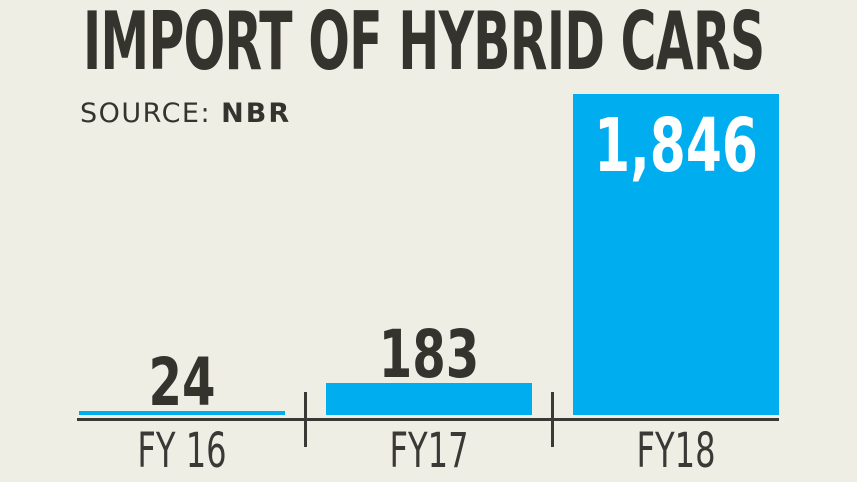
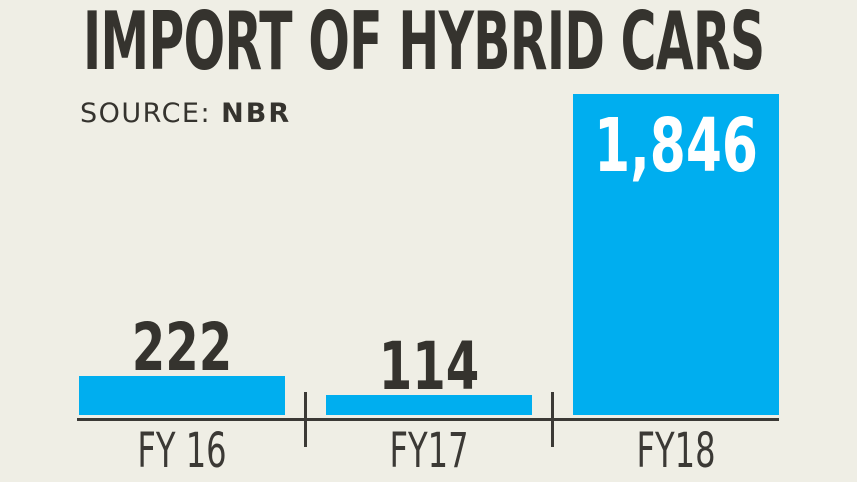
FY 16: 24 -> 222
FY17: 183 -> 114
